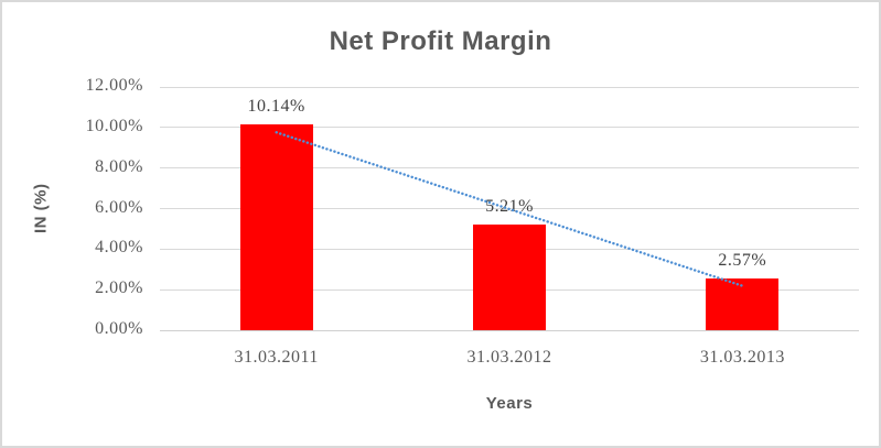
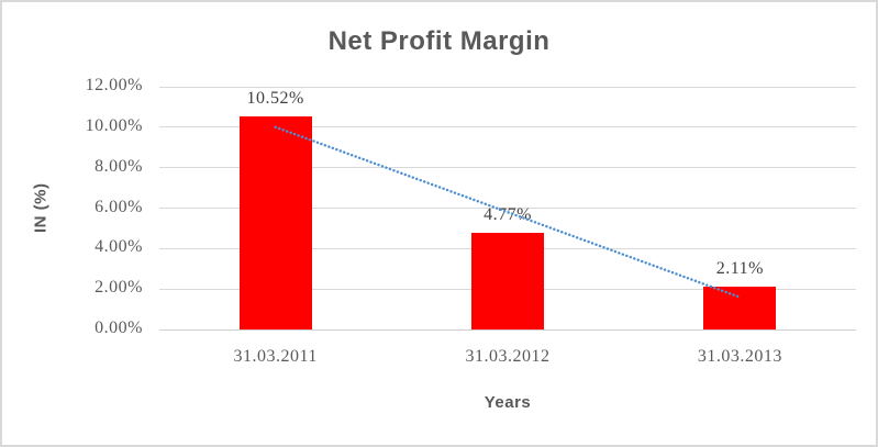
31.03.2011: 10.14% -> 10.52%
31.03.2012: 5.21% -> 4.77%
31.03.2013: 2.57% -> 2.11%
